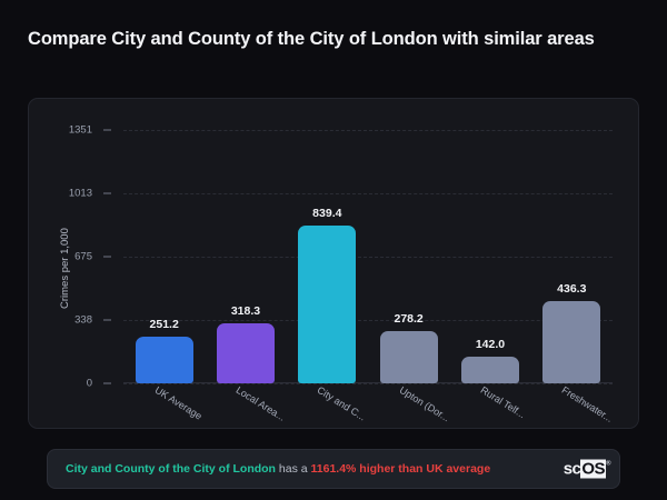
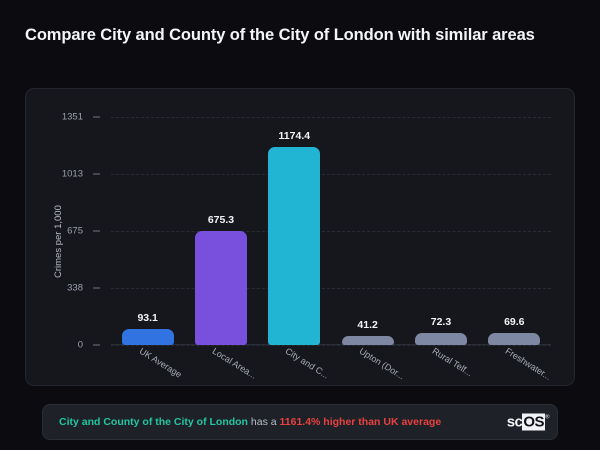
UK Average: 251.2 -> 93.1
Local Area...: 318.3 -> 675.3
City and C...: 839.4 -> 1174.4
Upton (Dor...: 278.2 -> 41.2
Rural Telf...: 142.0 -> 72.3
Freshwater...: 436.3 -> 69.6
